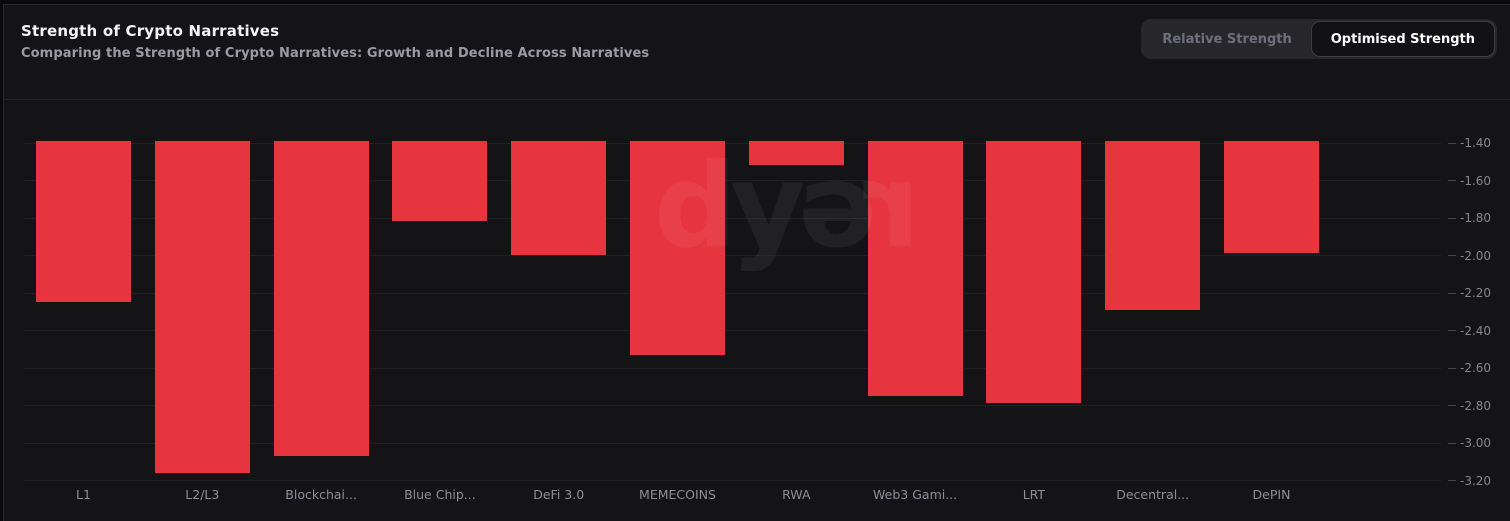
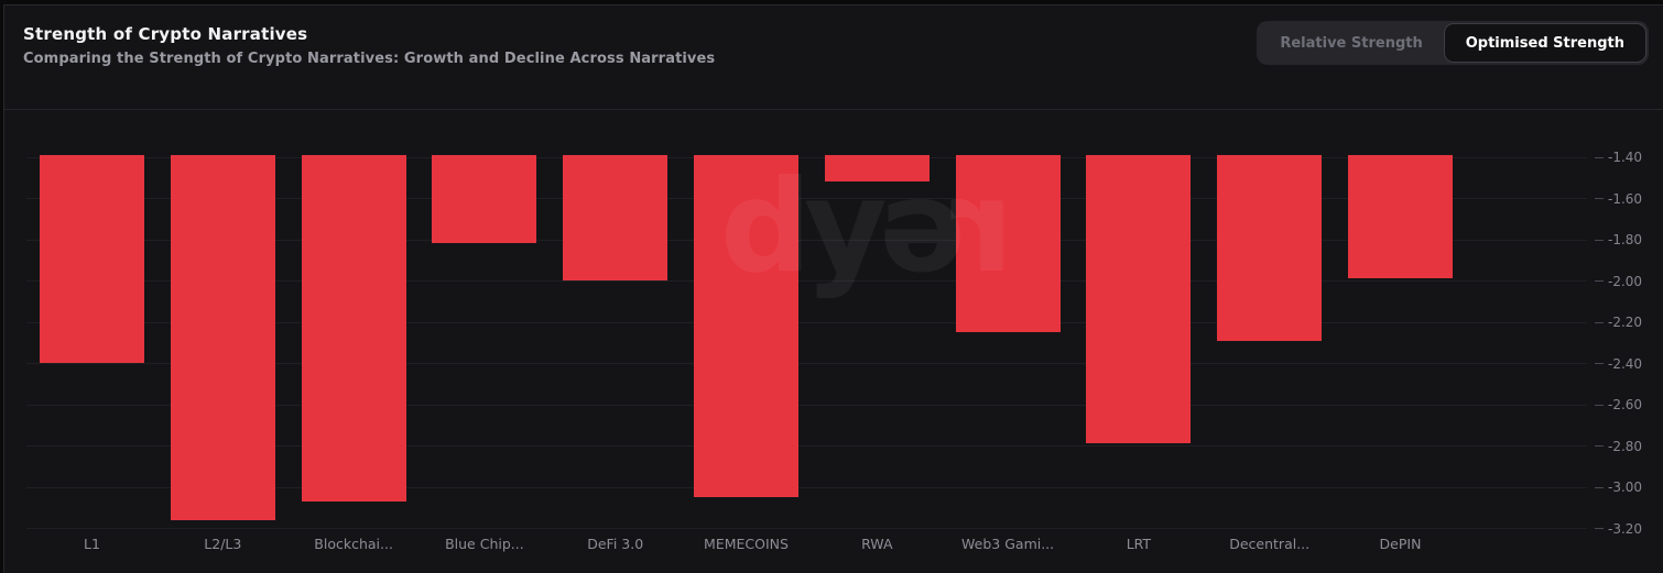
L1: -2.25 -> -2.40
MEMECOINS: -2.53 -> -3.05
Web3 Gami...: -2.75 -> -2.25
